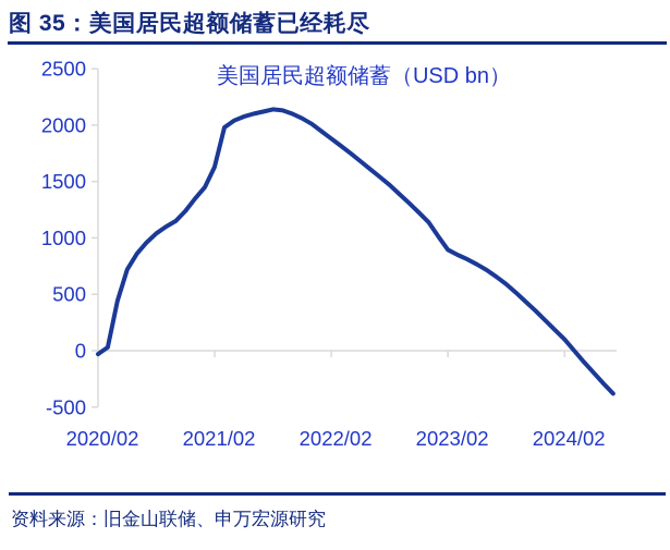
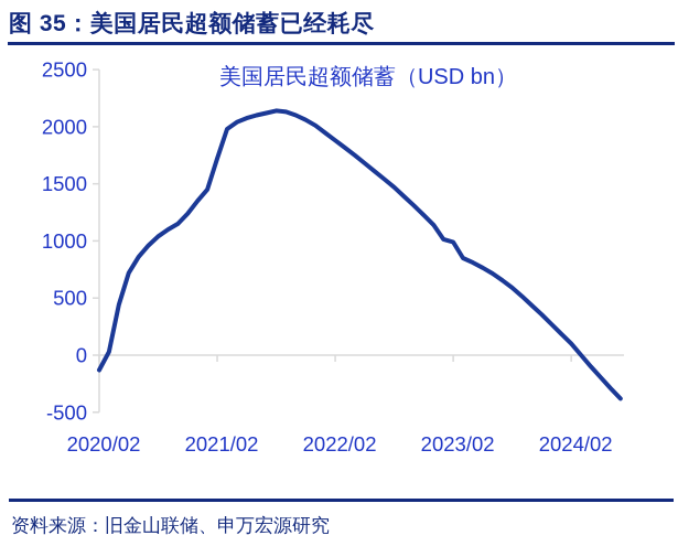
2020/02: -30 -> -130
2021/02: 1630 -> 1720
2023/02: 900 -> 990
